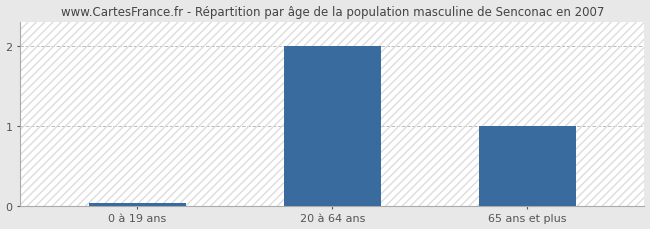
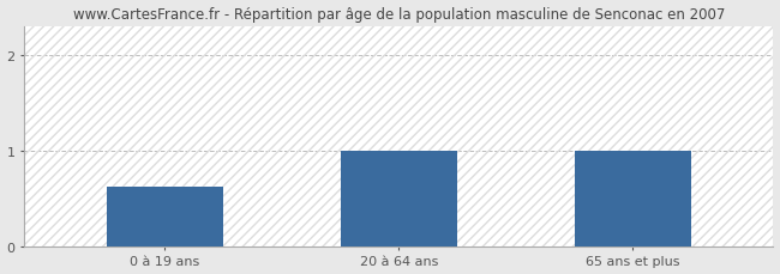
0 à 19 ans: 0.03 -> 0.62
20 à 64 ans: 2.00 -> 1.00
